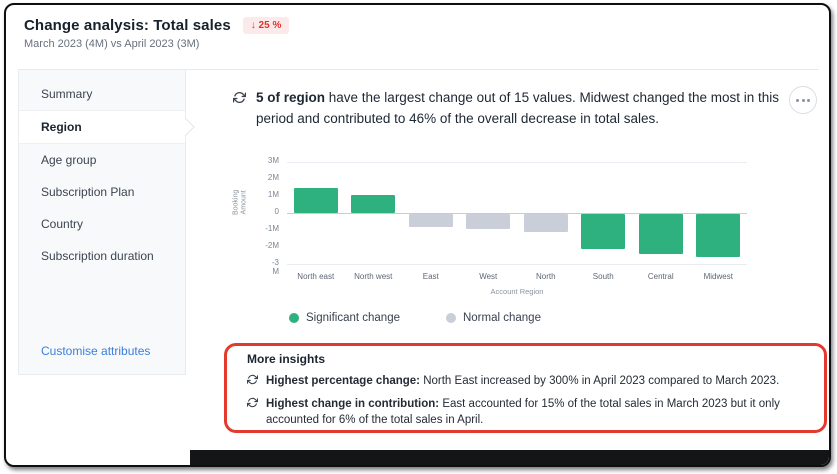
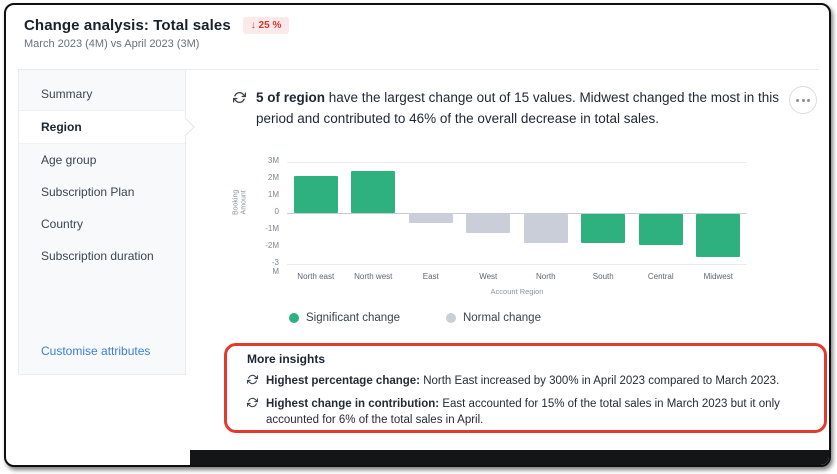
North east: 1.4M -> 2.2M
North west: 1.1M -> 2.5M
East: -0.8M -> -0.5M
West: -0.9M -> -1.1M
North: -1.1M -> -1.7M
South: -2.0M -> -1.7M
Central: -2.4M -> -1.8M
